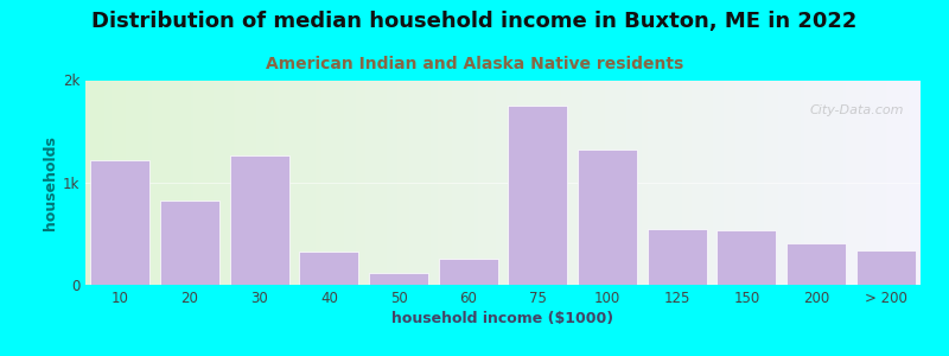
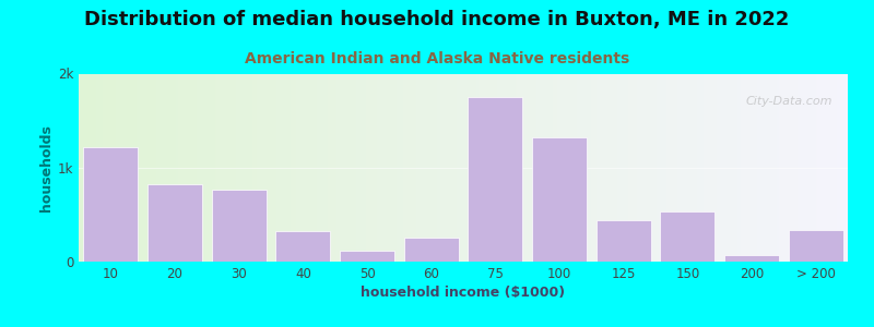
30: 1.26k -> 0.76k
125: 0.54k -> 0.44k
200: 0.40k -> 0.06k
